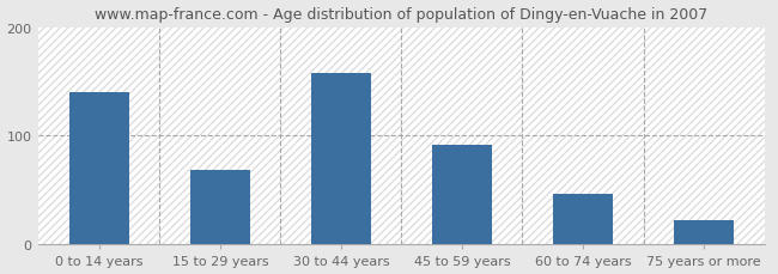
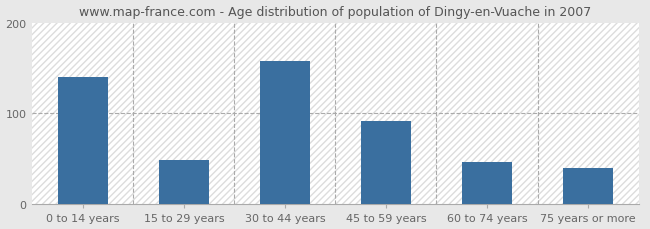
15 to 29 years: 68 -> 48
75 years or more: 22 -> 40
